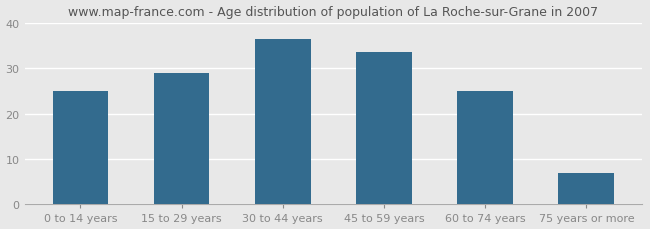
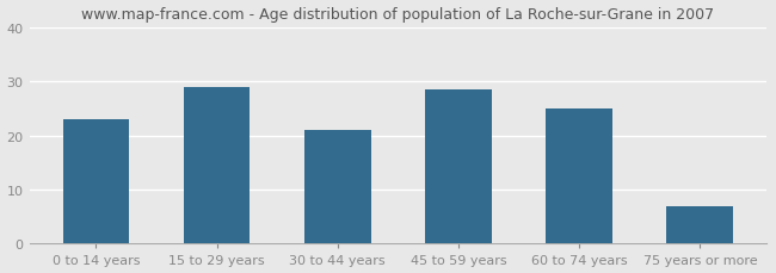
0 to 14 years: 25.0 -> 23.0
30 to 44 years: 36.5 -> 21.0
45 to 59 years: 33.5 -> 28.5
